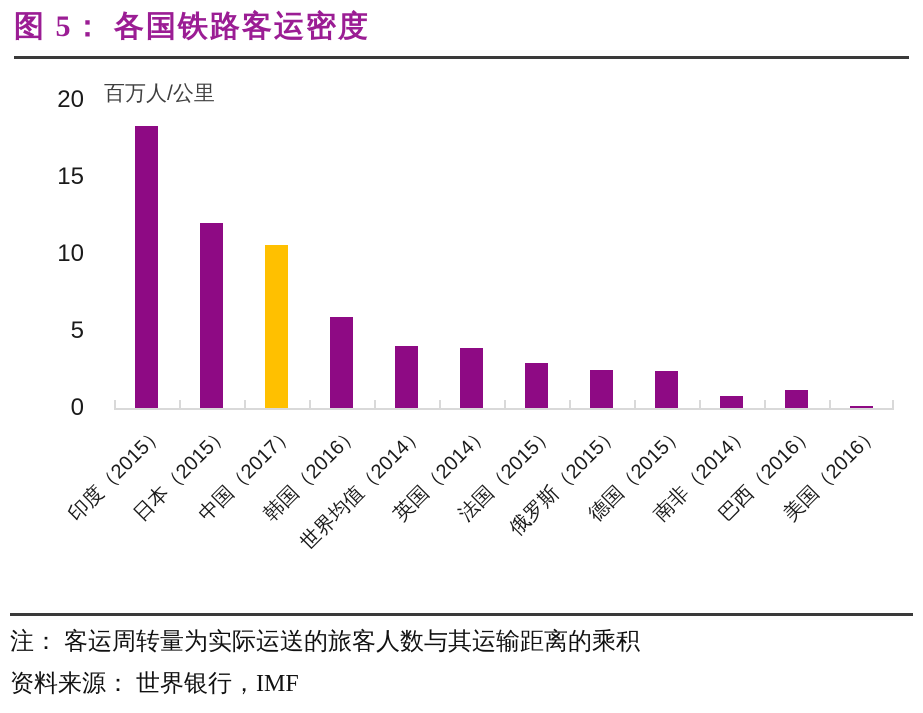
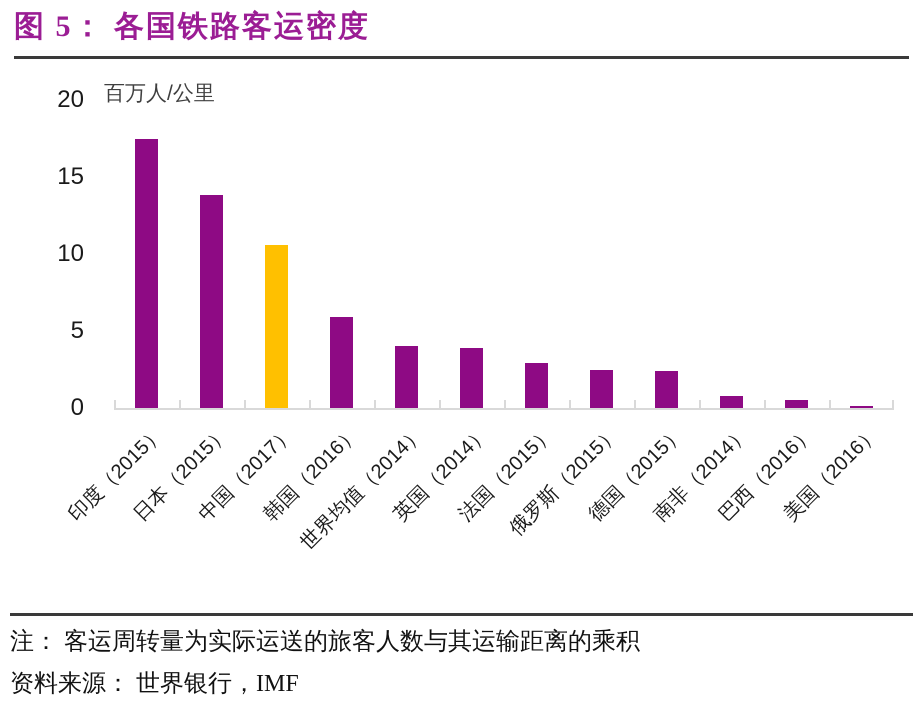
印度（2015）: 18.3 -> 17.5
日本（2015）: 12.0 -> 13.8
巴西（2016）: 1.2 -> 0.5
